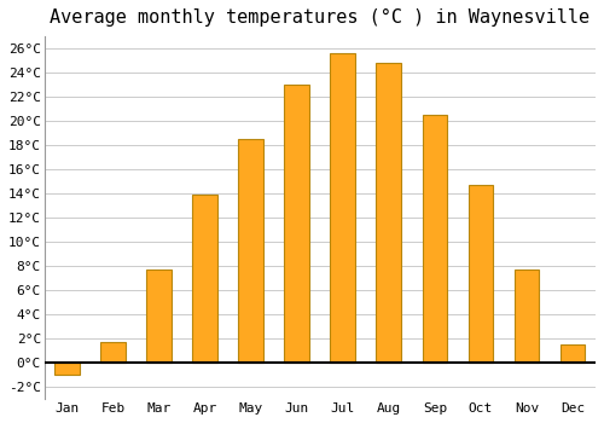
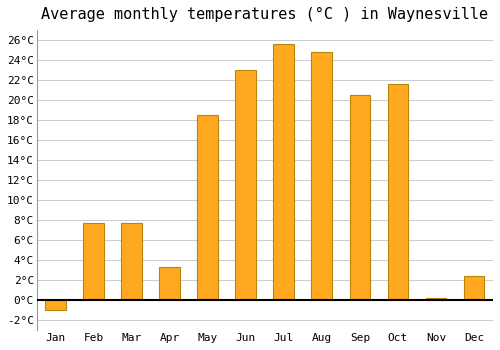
Feb: 1.7°C -> 7.7°C
Apr: 13.9°C -> 3.3°C
Oct: 14.7°C -> 21.6°C
Nov: 7.7°C -> 0.2°C
Dec: 1.5°C -> 2.4°C
